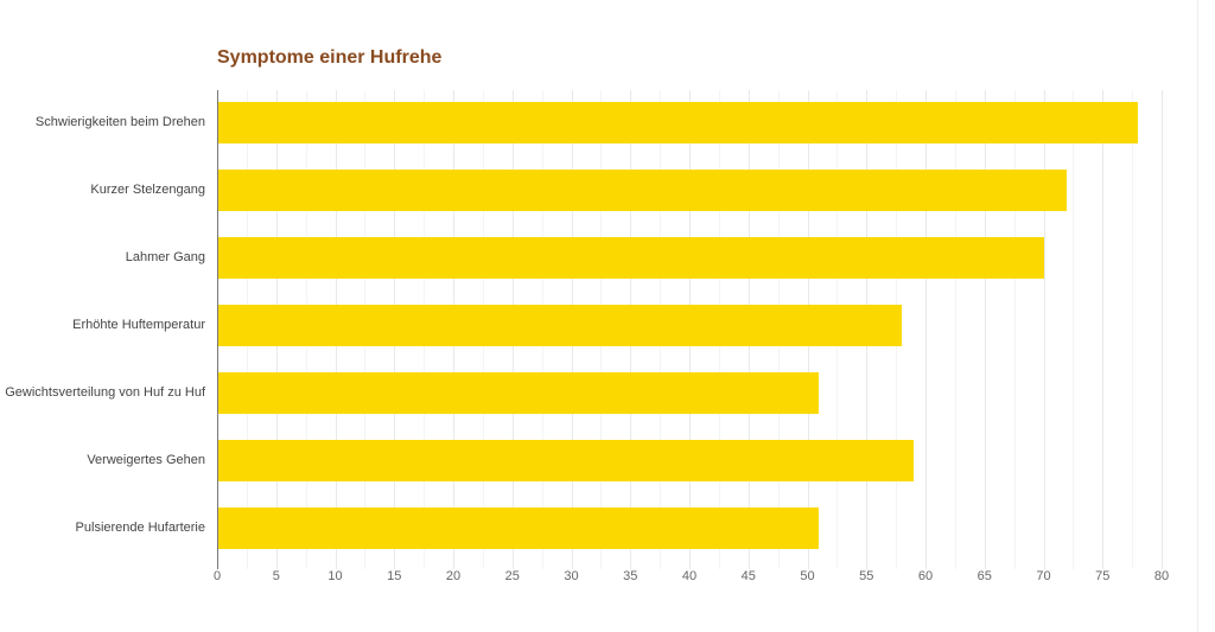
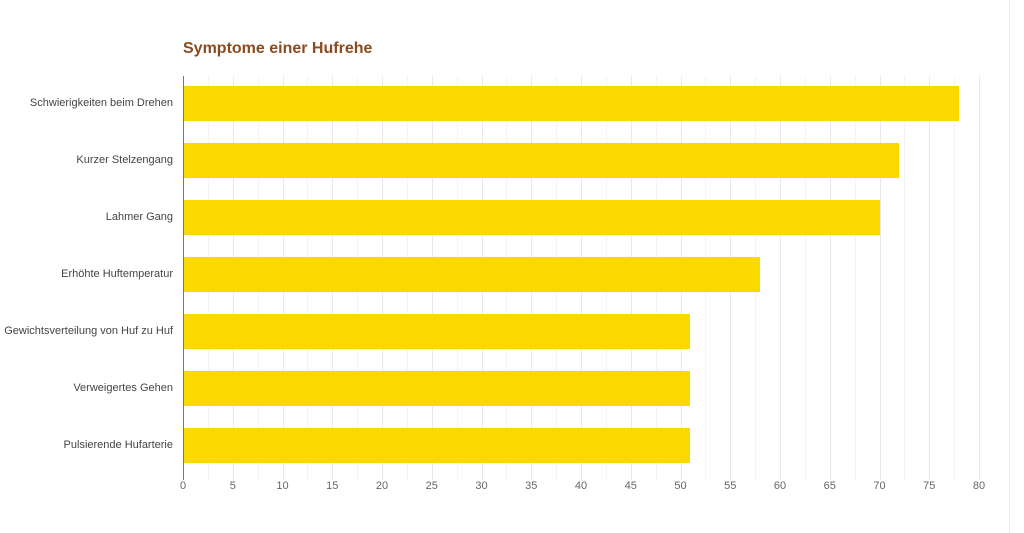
Verweigertes Gehen: 59 -> 51
